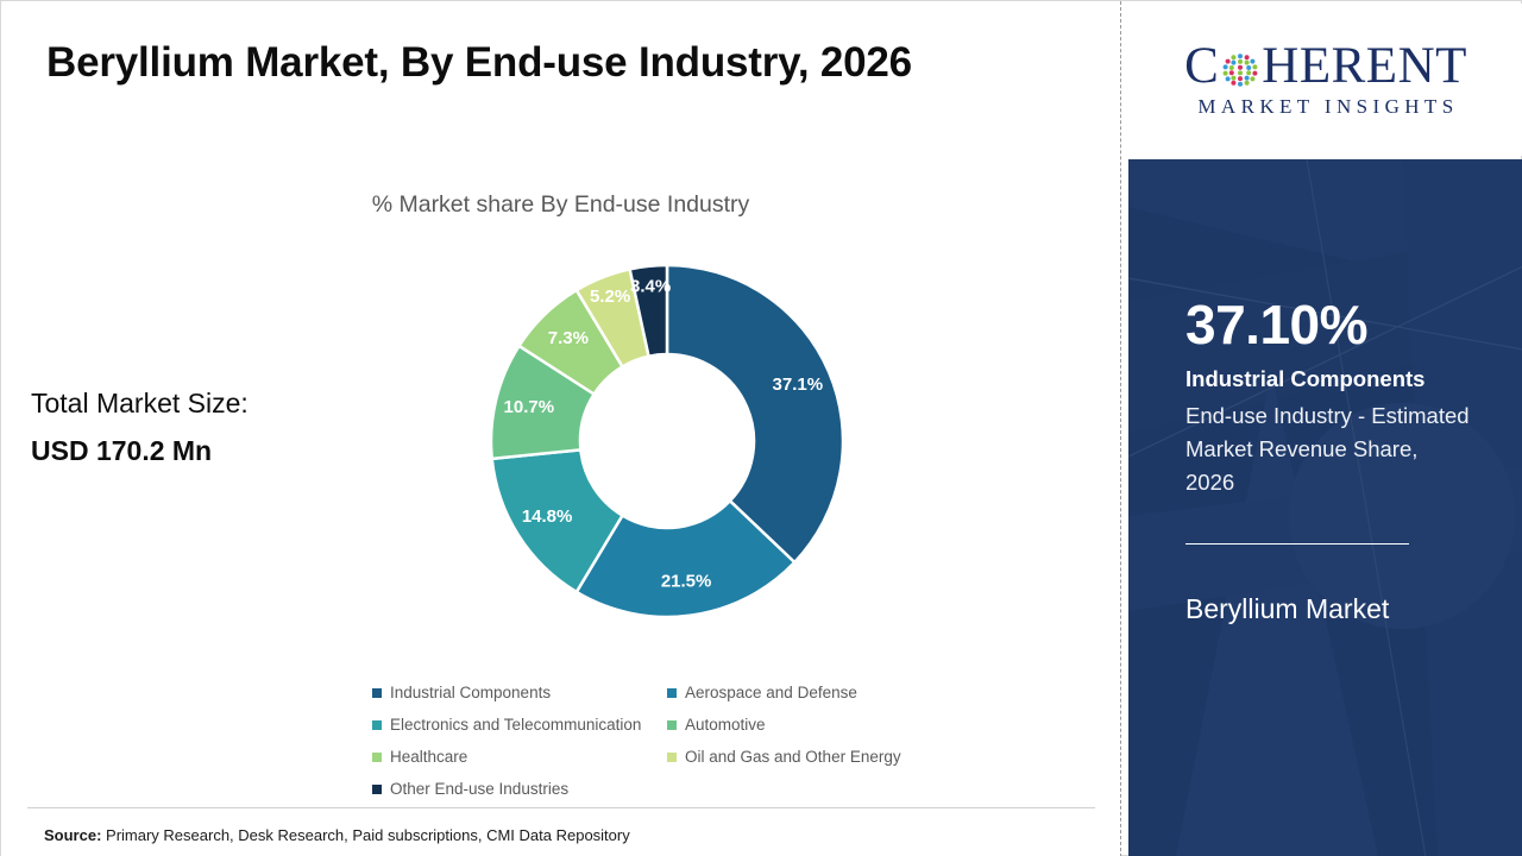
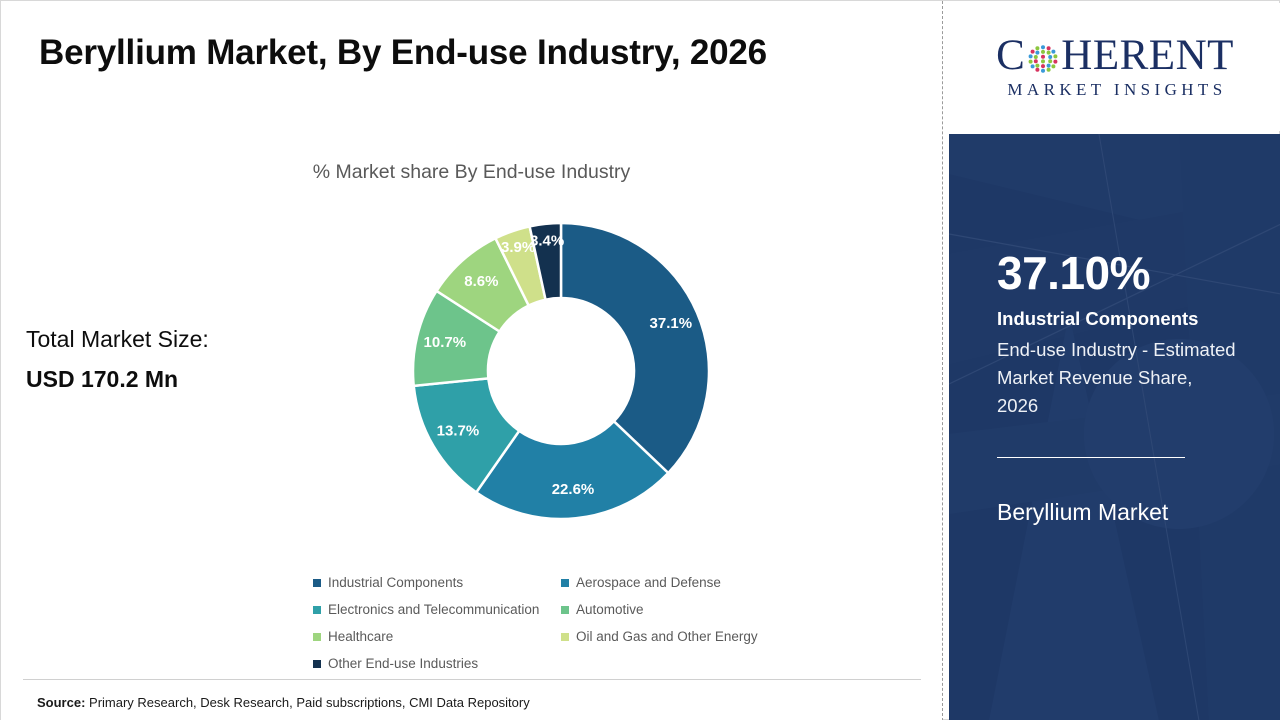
Aerospace and Defense: 21.5% -> 22.6%
Electronics and Telecommunication: 14.8% -> 13.7%
Healthcare: 7.3% -> 8.6%
Oil and Gas and Other Energy: 5.2% -> 3.9%
